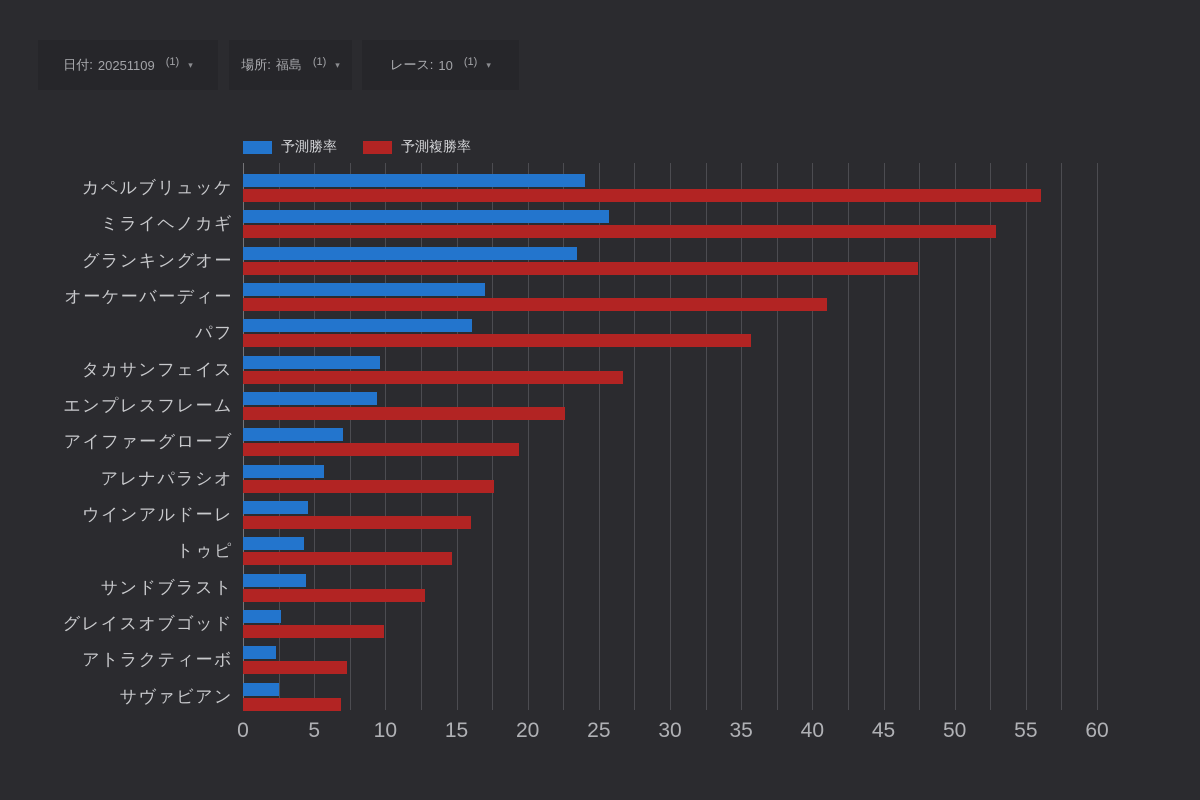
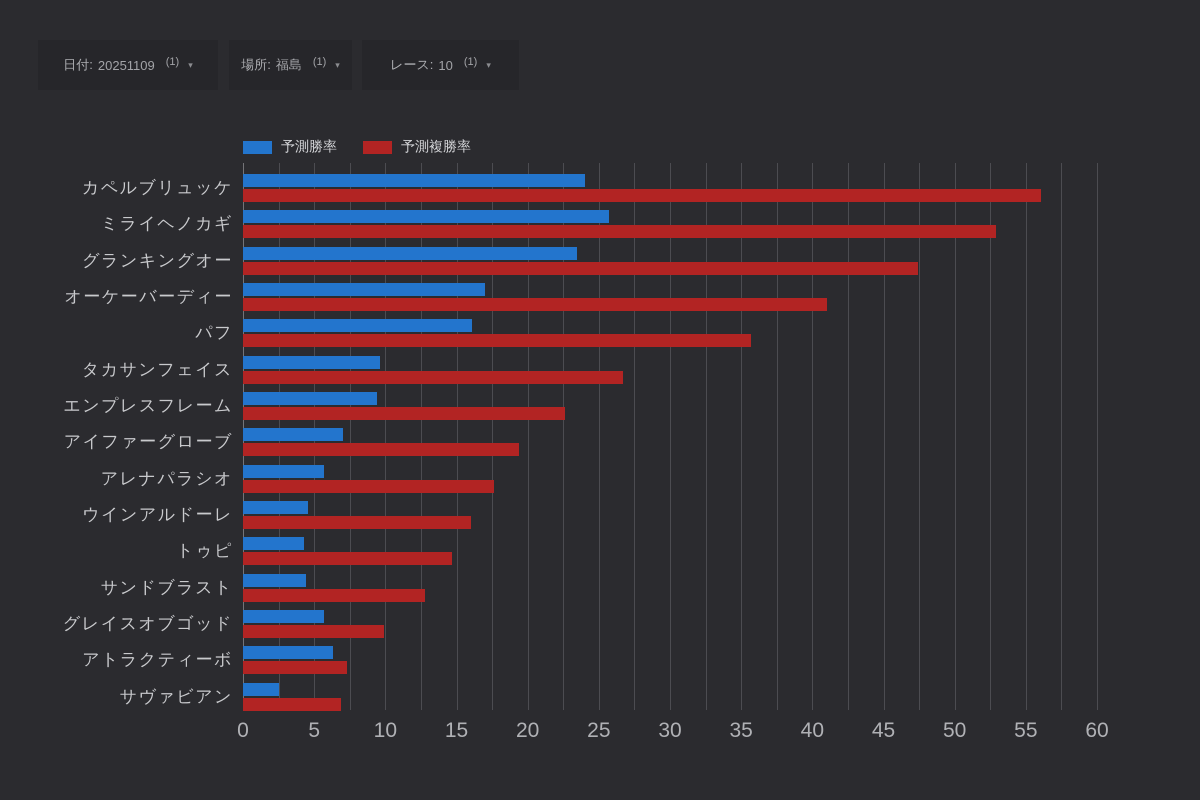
予測勝率/グレイスオブゴッド: 2.7 -> 5.7
予測勝率/アトラクティーボ: 2.3 -> 6.3
